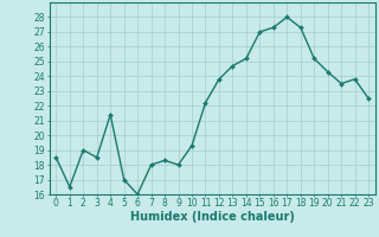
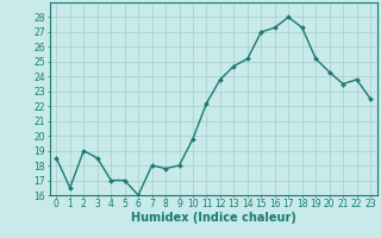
4: 21.4 -> 17.0
8: 18.3 -> 17.8
10: 19.3 -> 19.8
